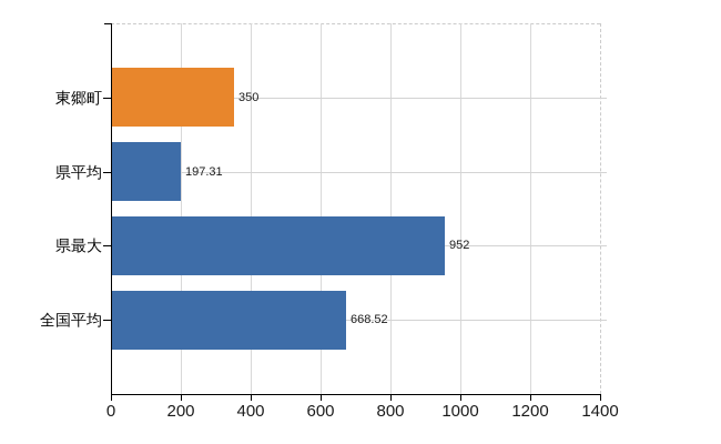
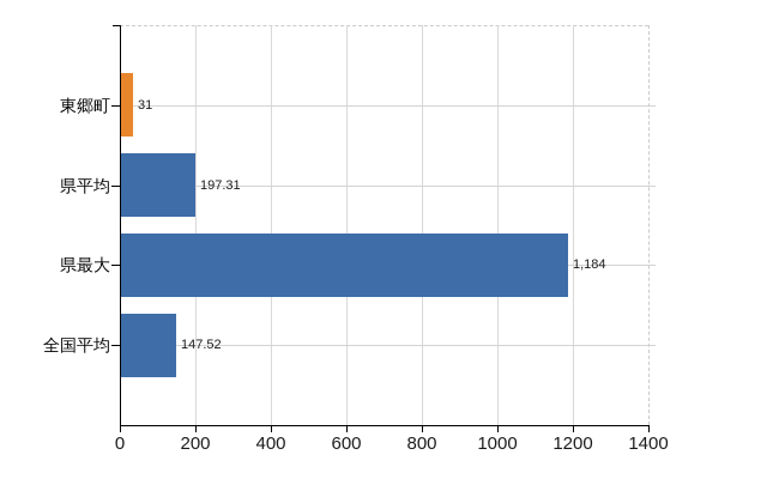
東郷町: 350 -> 31
県最大: 952 -> 1,184
全国平均: 668.52 -> 147.52
